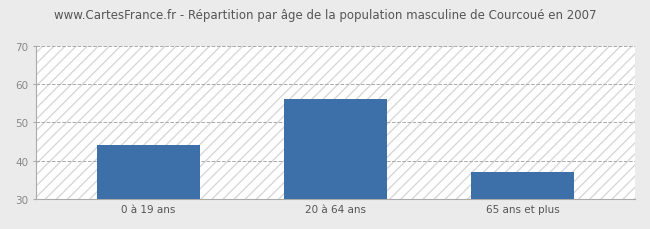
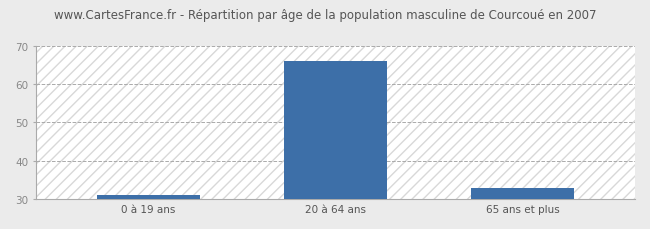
0 à 19 ans: 44 -> 31
20 à 64 ans: 56 -> 66
65 ans et plus: 37 -> 33
